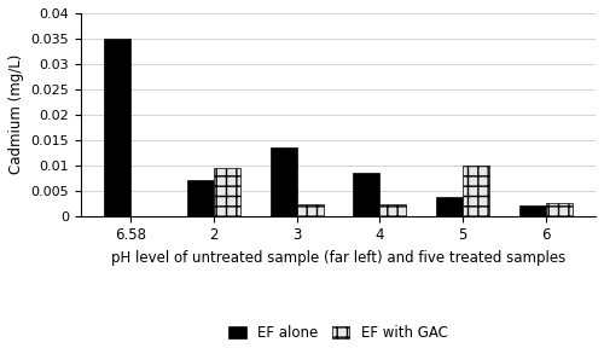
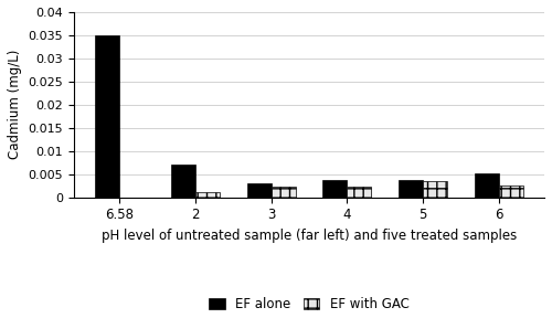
EF with GAC/2: 0.0095 -> 0.0010
EF alone/3: 0.0135 -> 0.0030
EF alone/4: 0.0085 -> 0.0038
EF with GAC/5: 0.0100 -> 0.0035
EF alone/6: 0.0020 -> 0.0052
